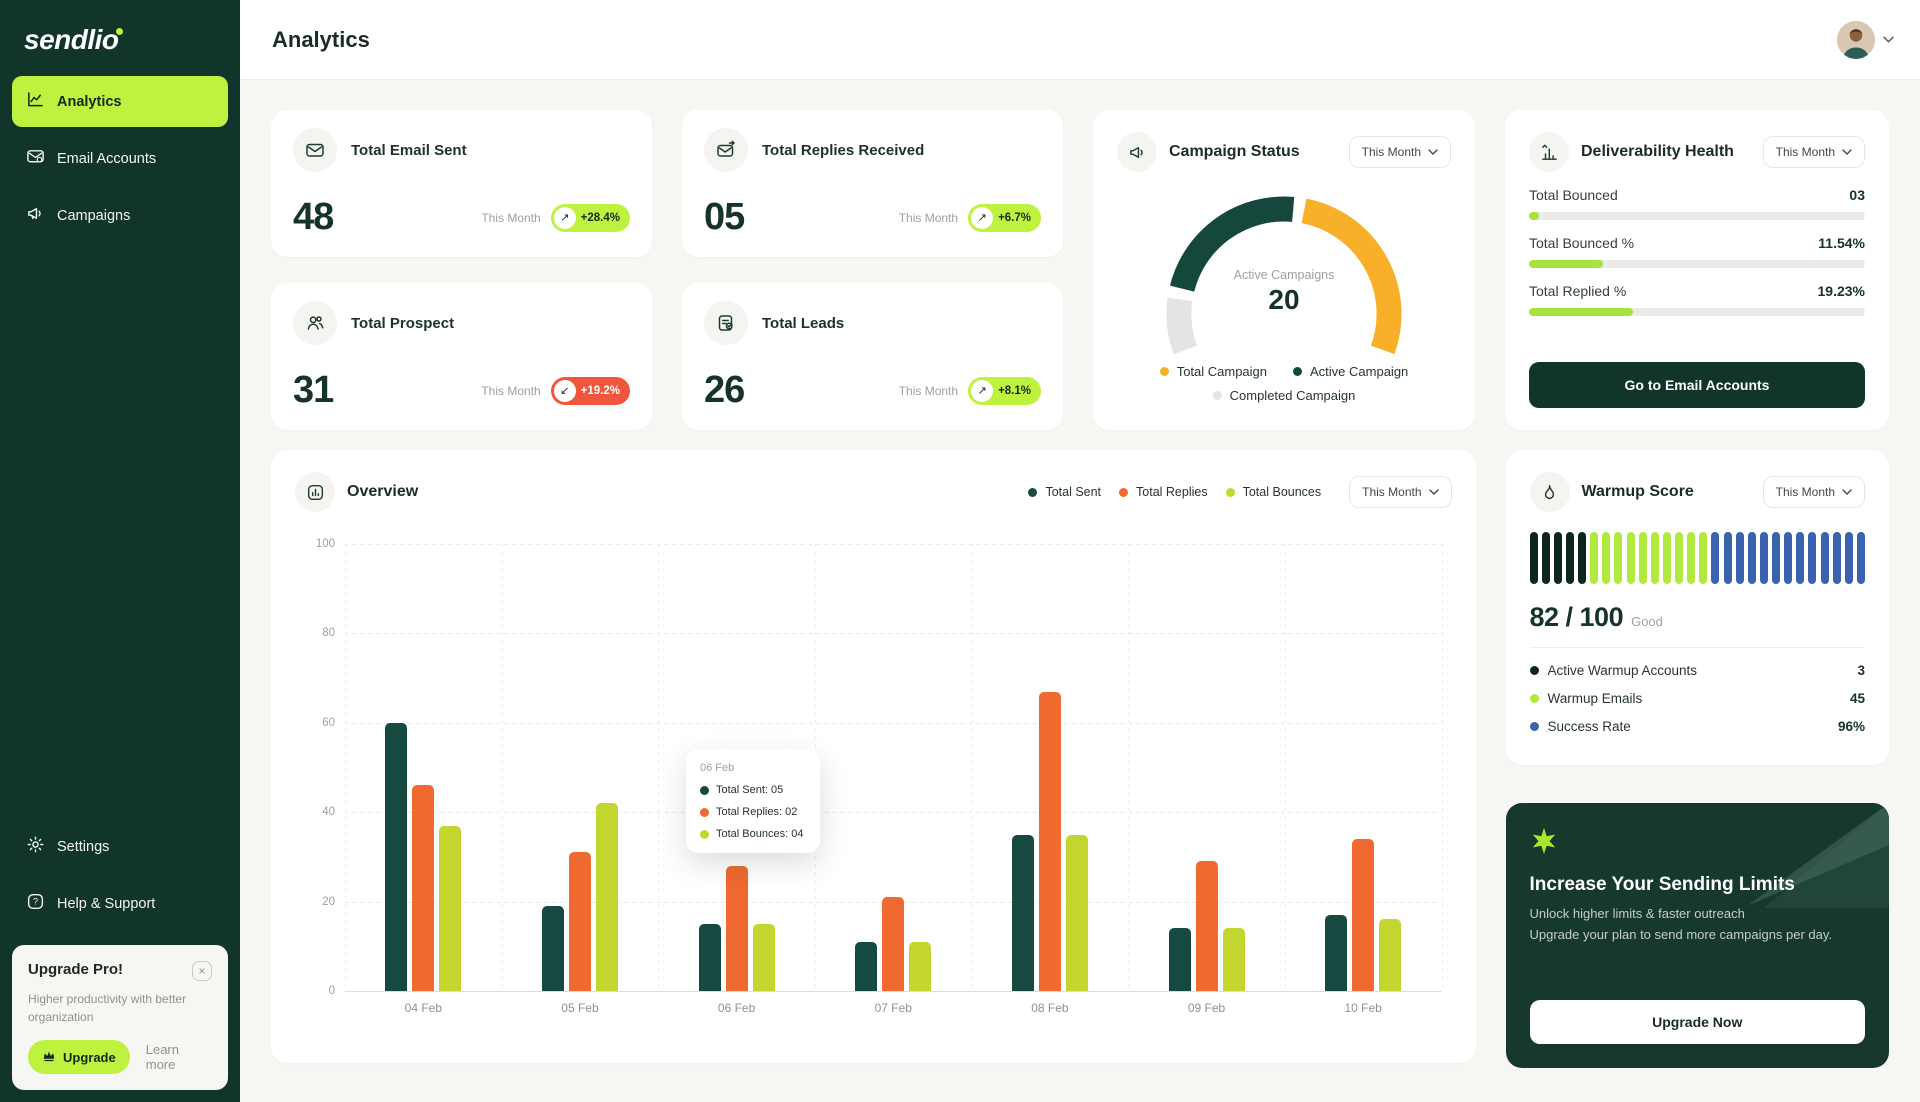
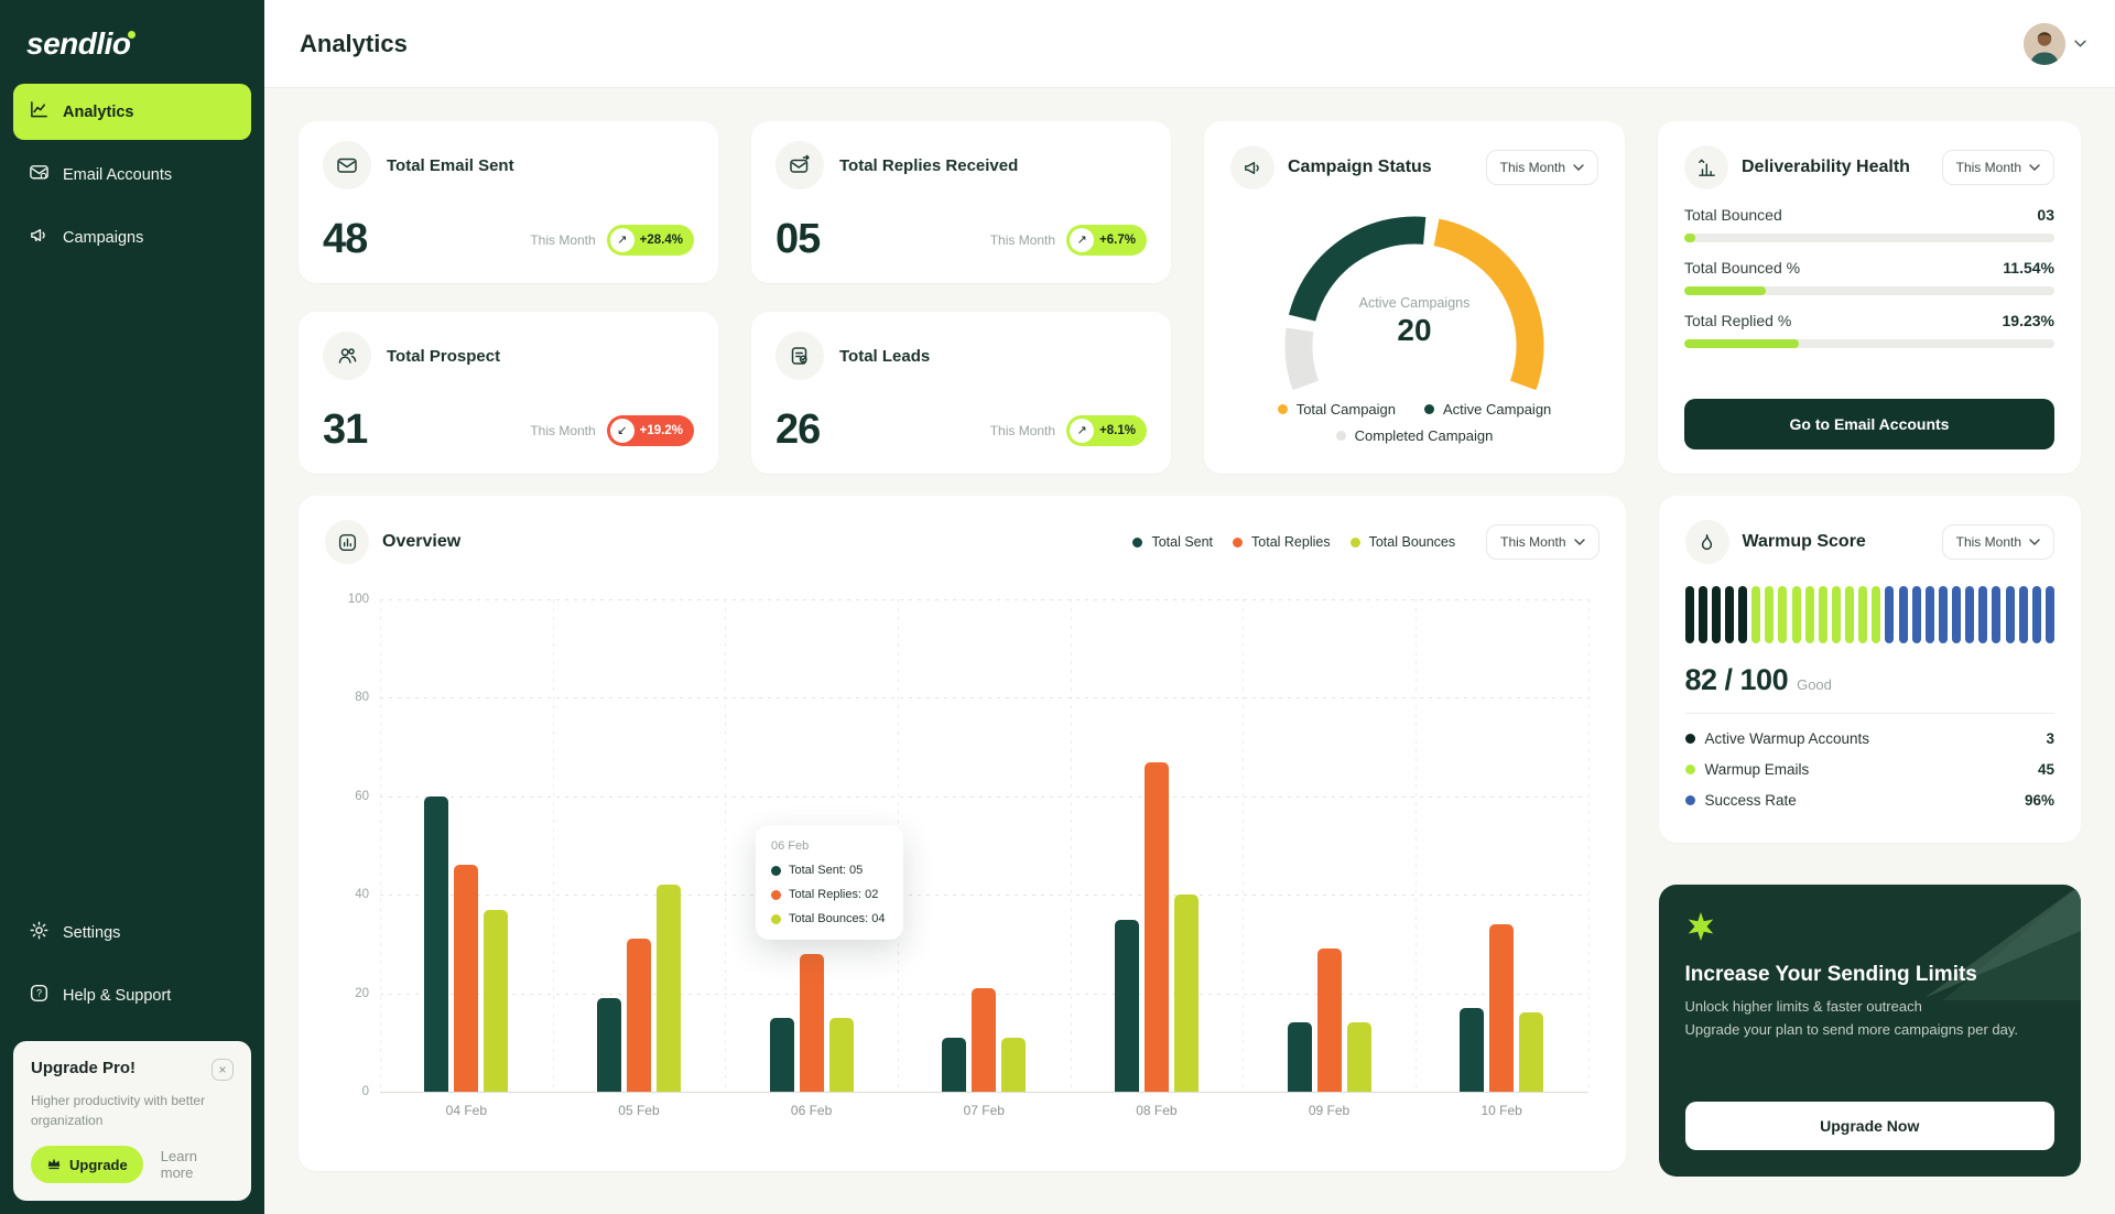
Total Bounces/08 Feb: 35 -> 40
